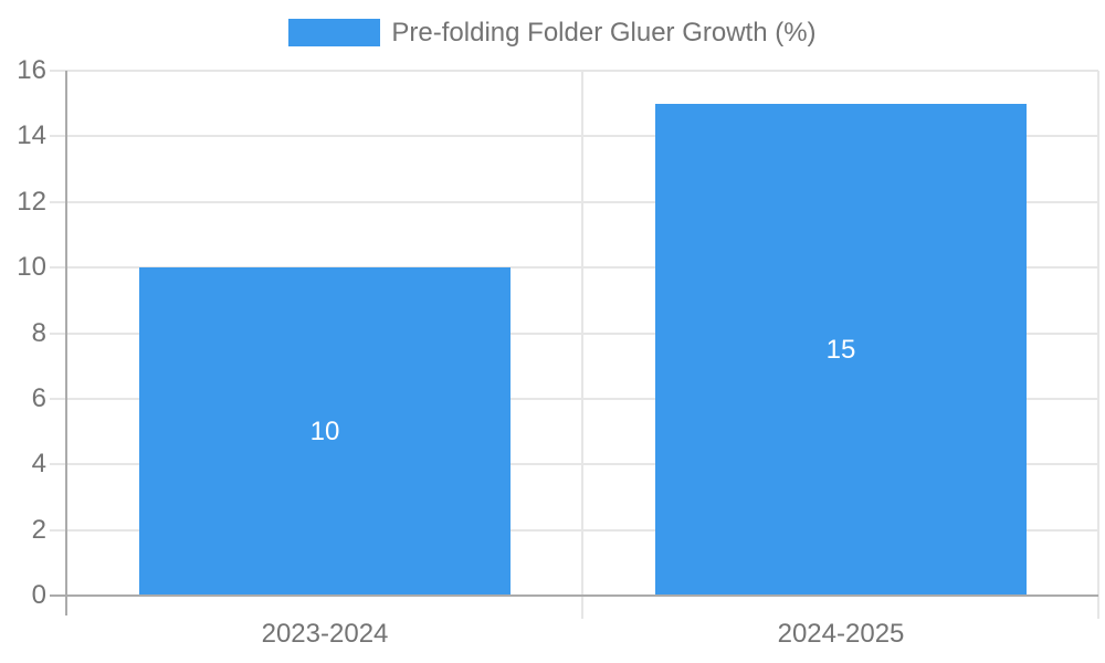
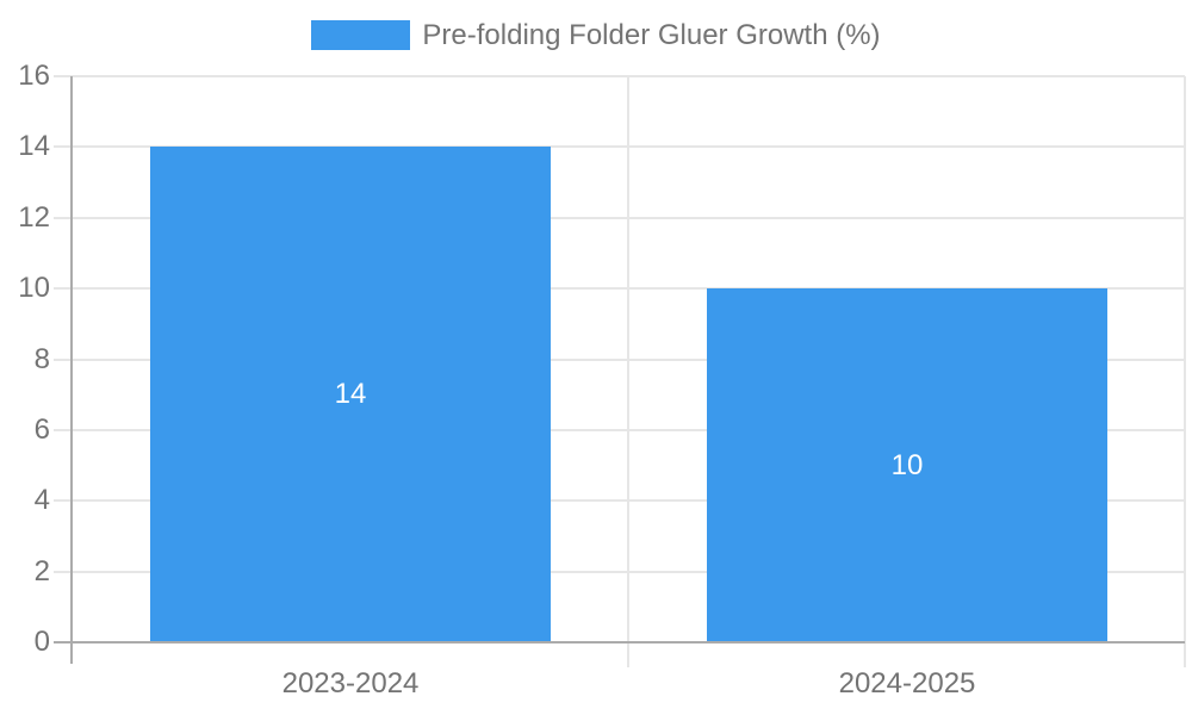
2023-2024: 10 -> 14
2024-2025: 15 -> 10
